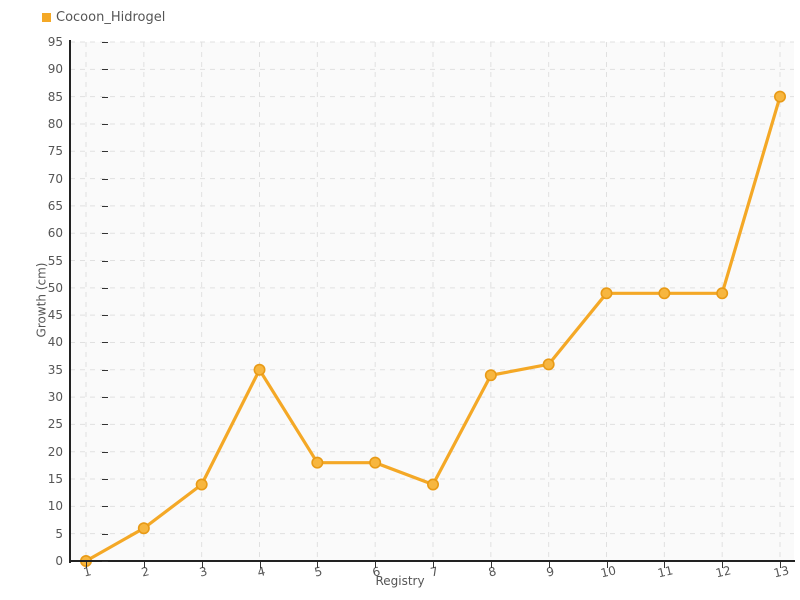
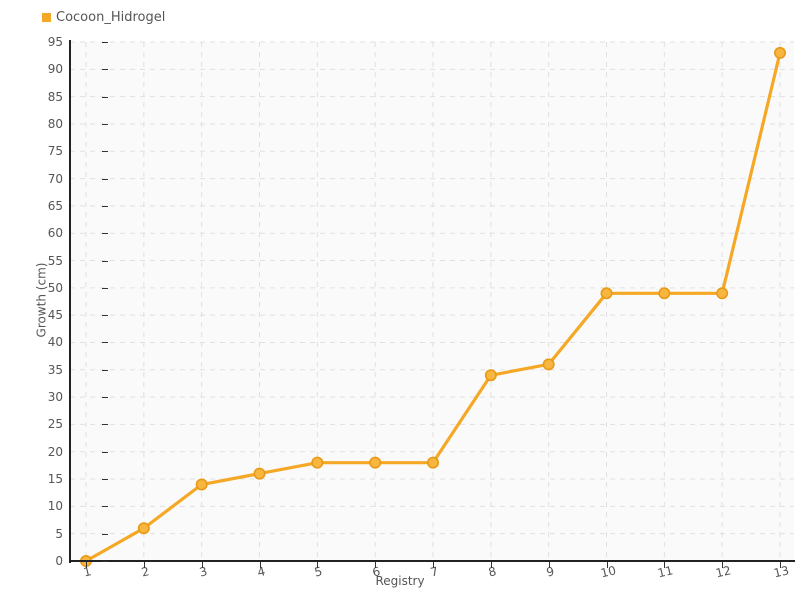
4: 35 -> 16
7: 14 -> 18
13: 85 -> 93
